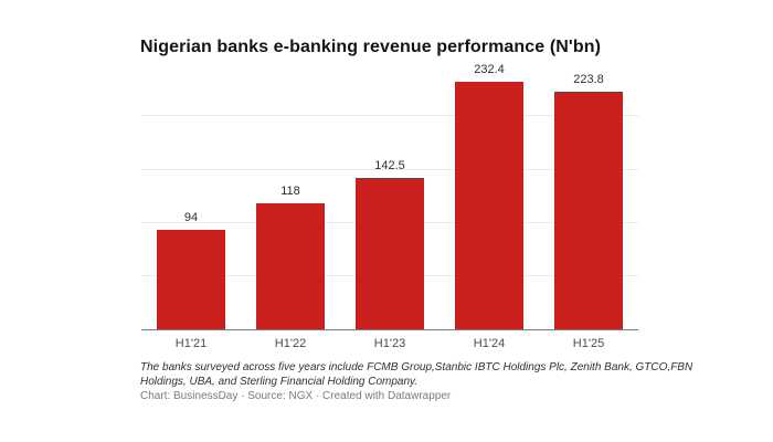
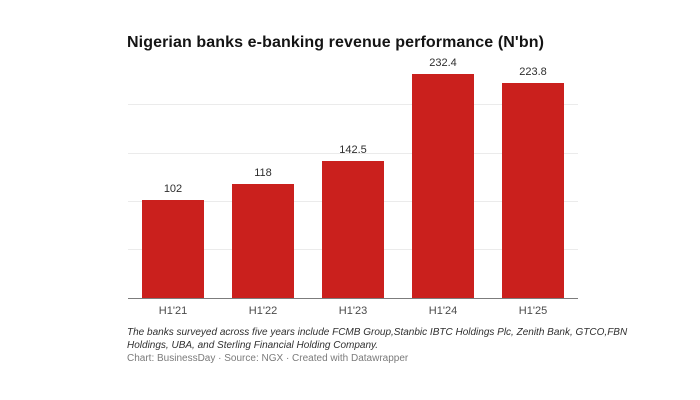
H1'21: 94 -> 102
